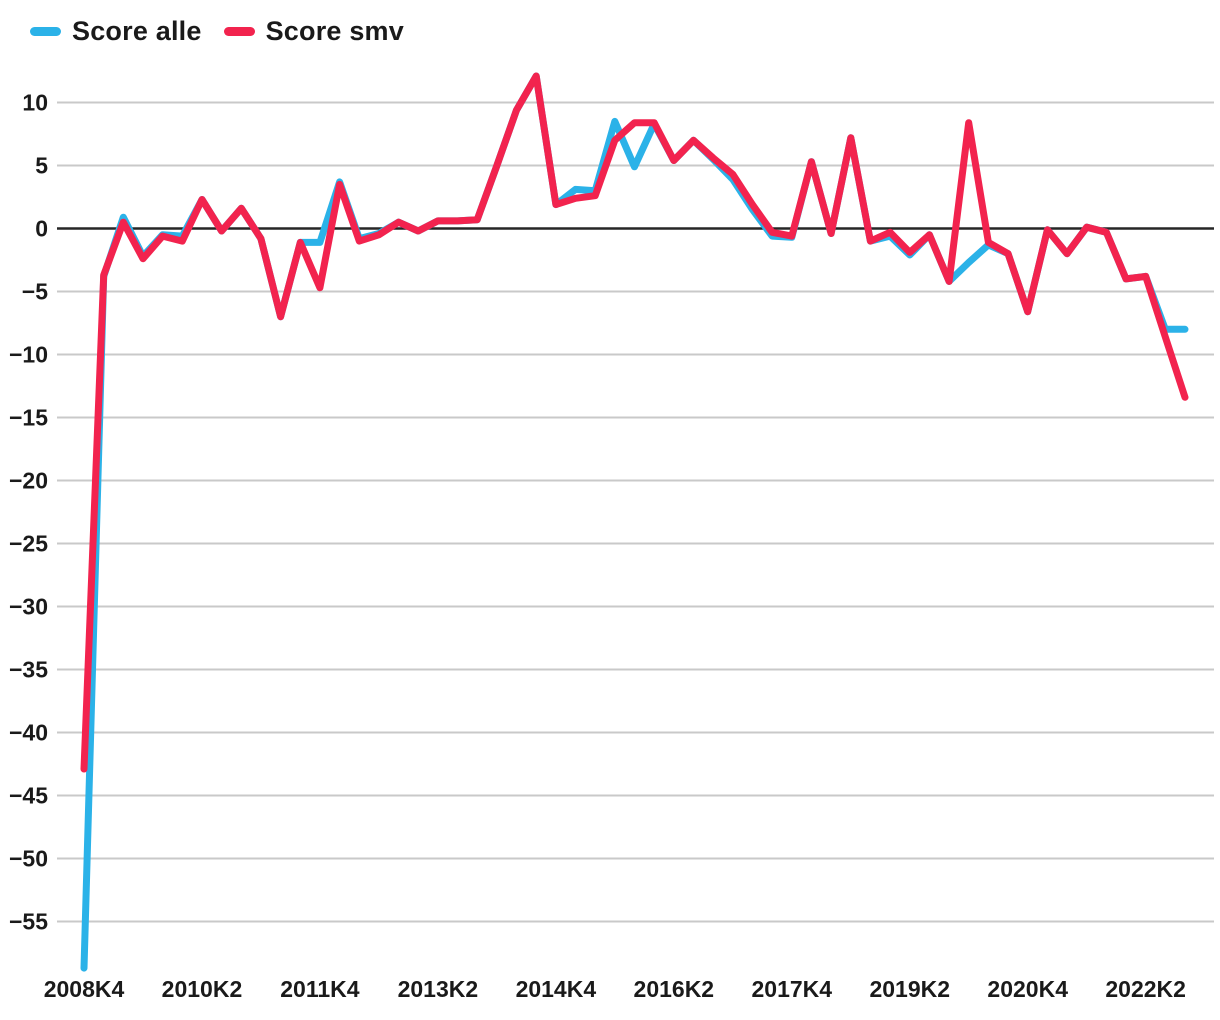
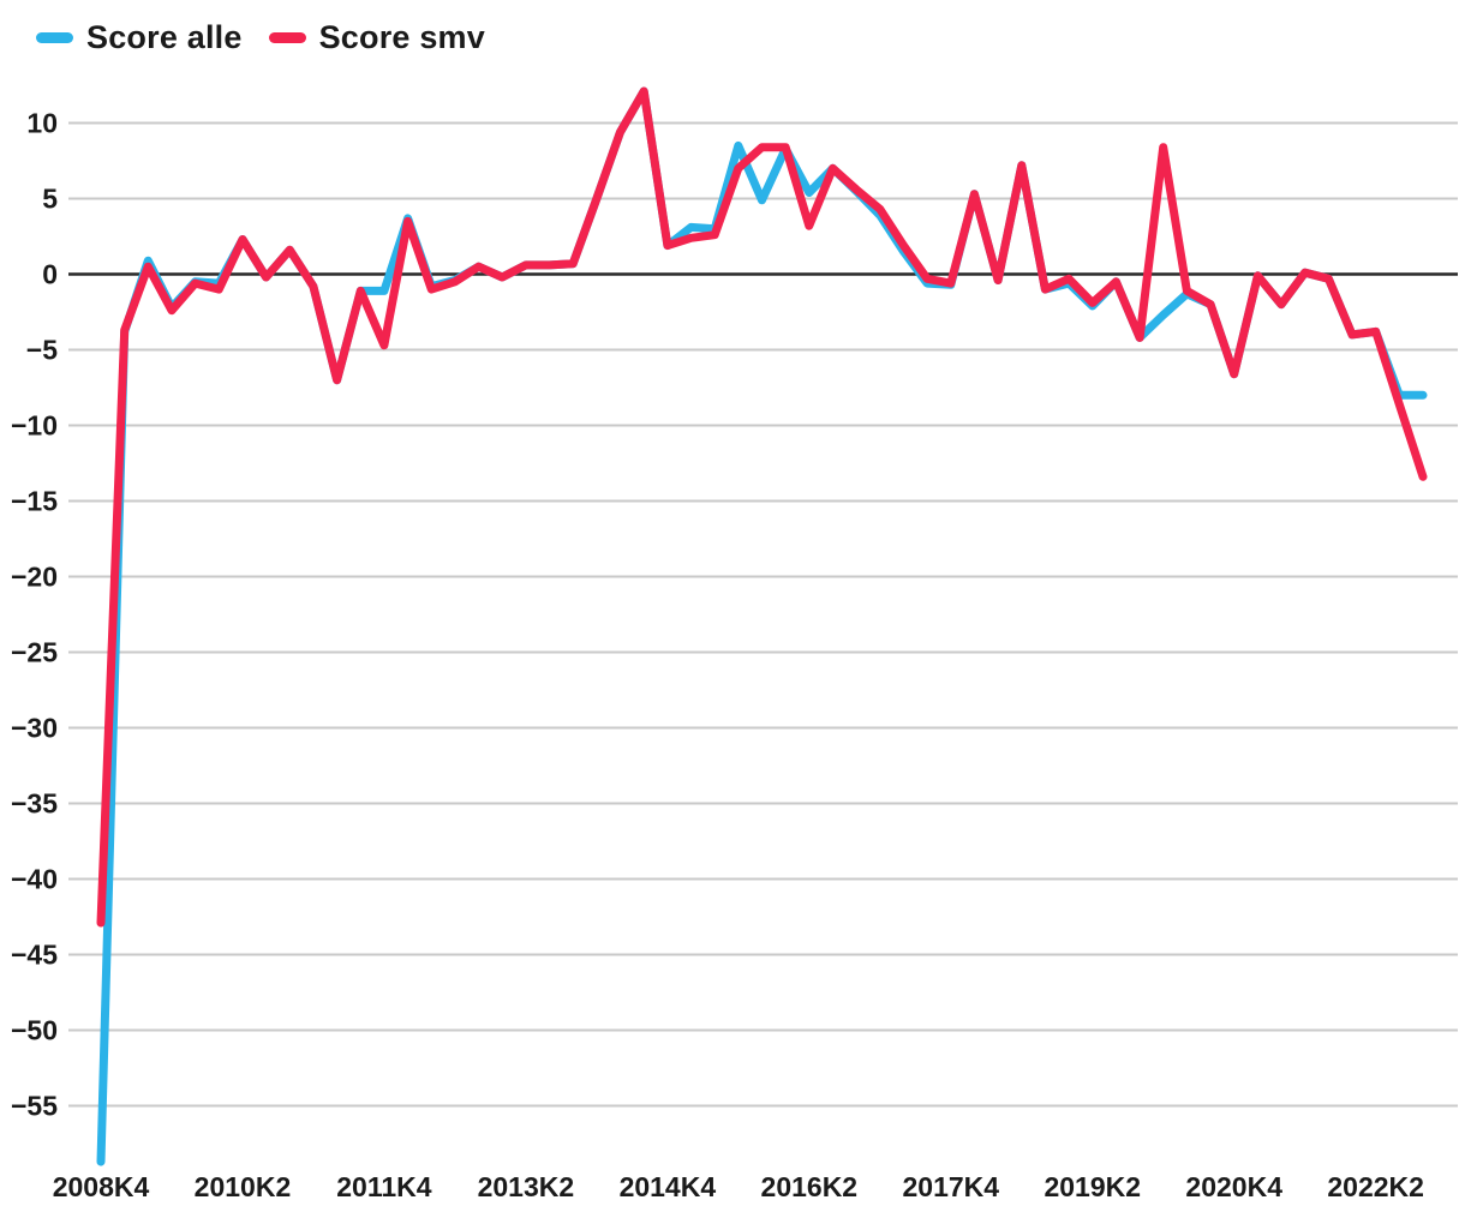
Score smv/2016K2: 5.4 -> 3.2
